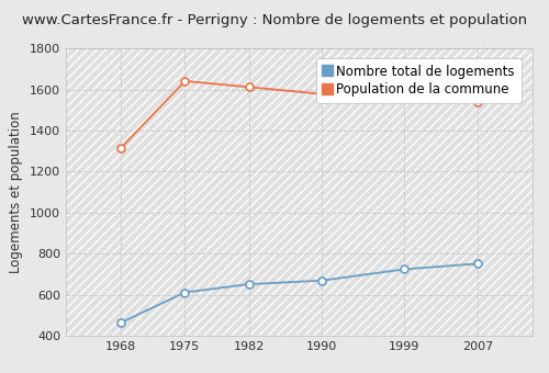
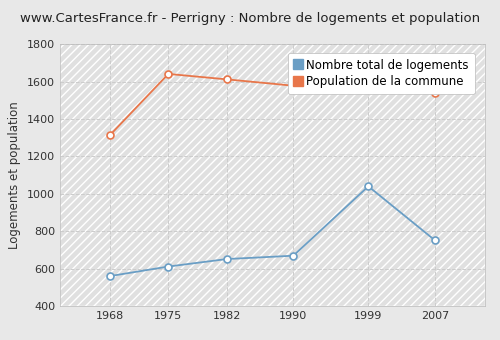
Nombre total de logements/1968: 460 -> 560
Nombre total de logements/1999: 720 -> 1040
